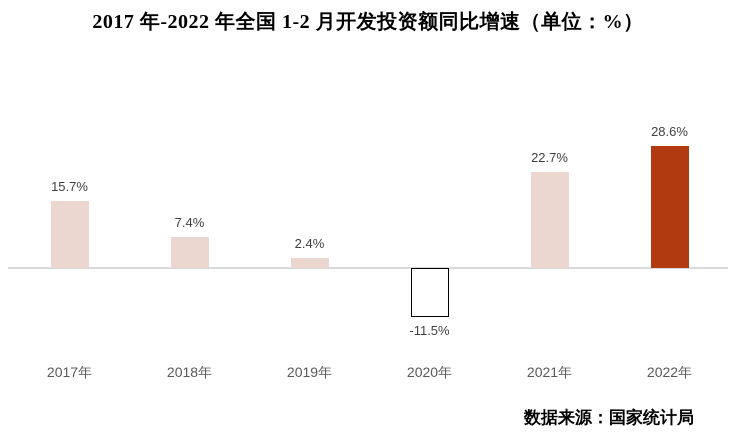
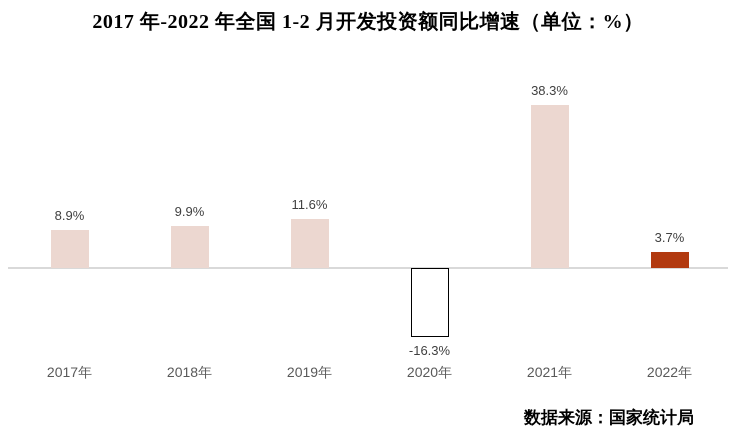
2017年: 15.7% -> 8.9%
2018年: 7.4% -> 9.9%
2019年: 2.4% -> 11.6%
2020年: -11.5% -> -16.3%
2021年: 22.7% -> 38.3%
2022年: 28.6% -> 3.7%
